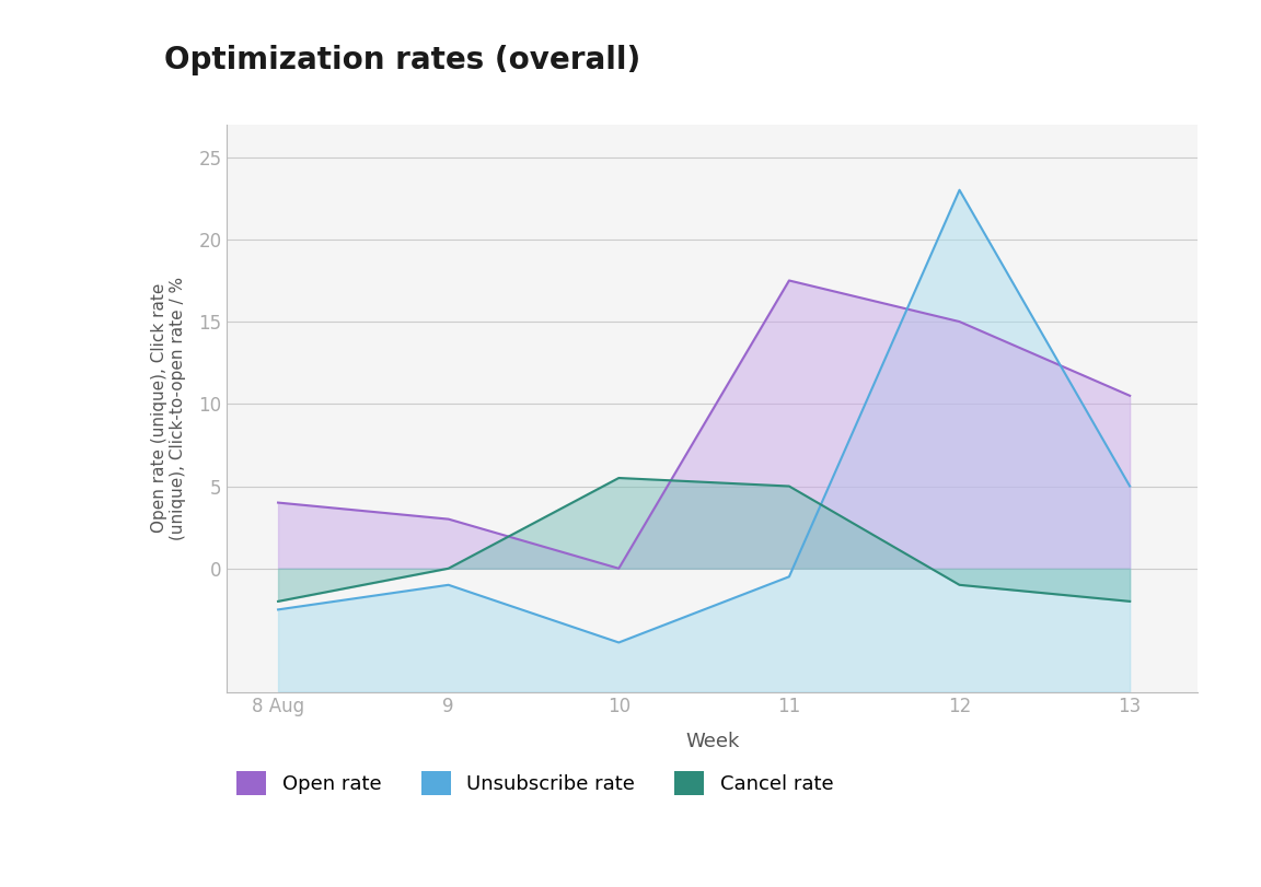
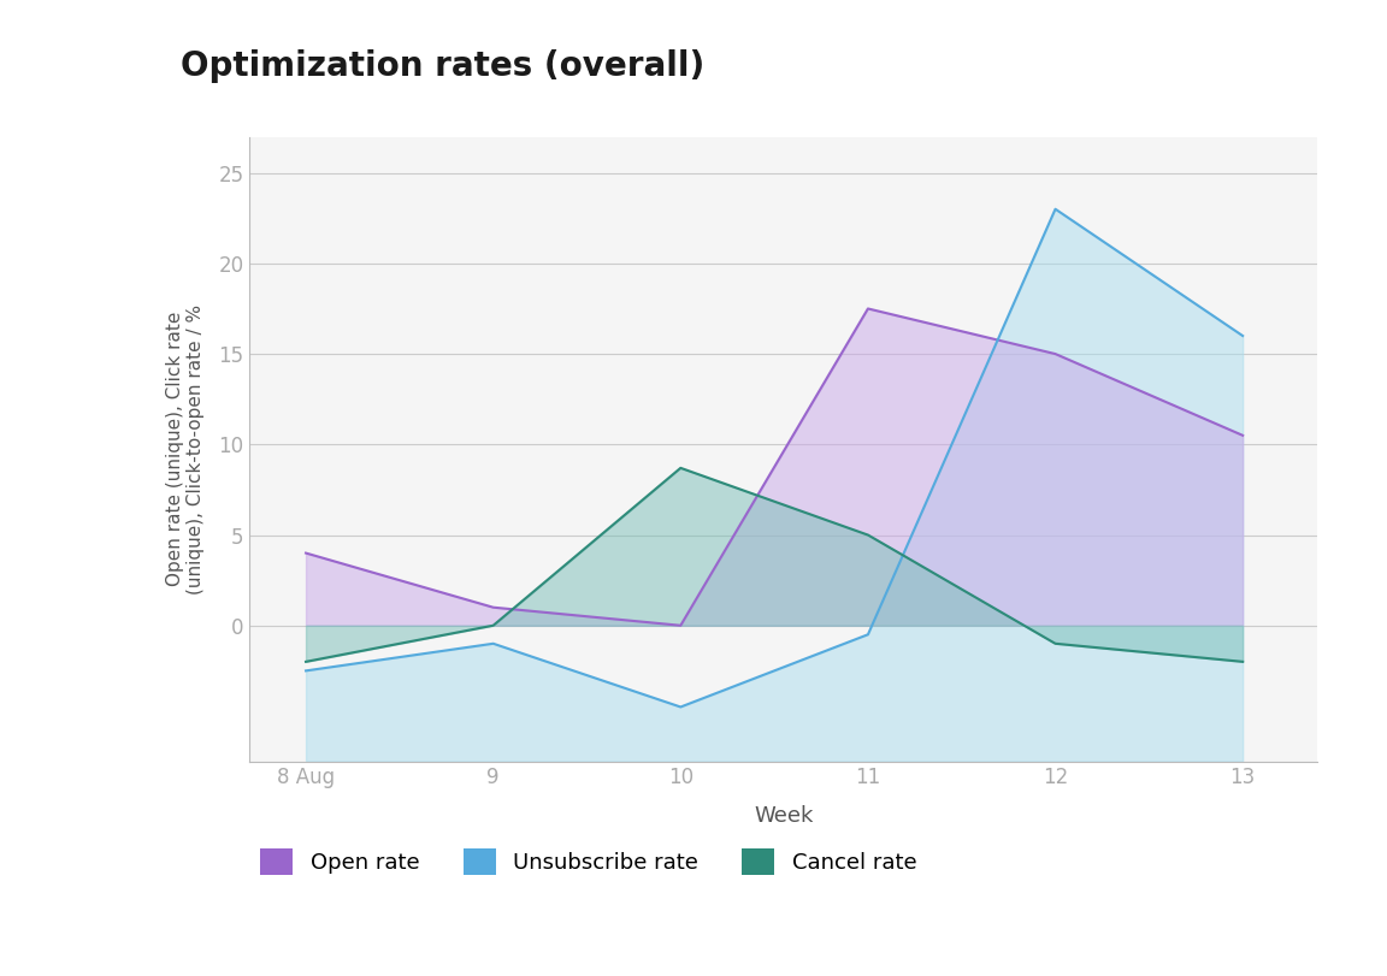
Open rate/9: 3.0 -> 1.0
Cancel rate/10: 5.5 -> 8.7
Unsubscribe rate/13: 5.0 -> 16.0
